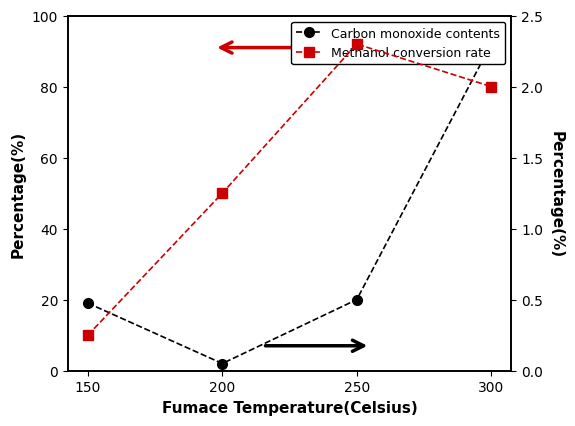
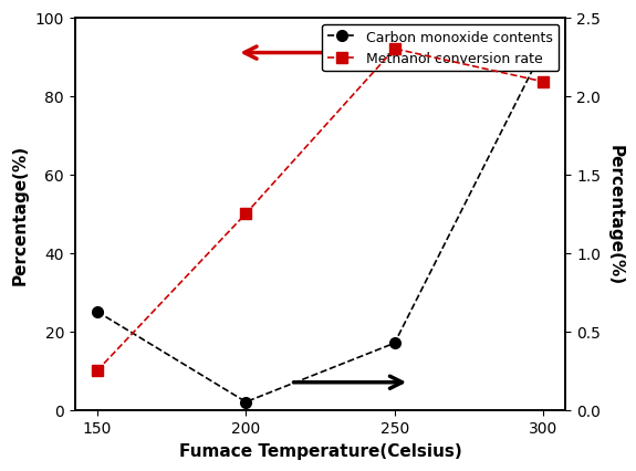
Carbon monoxide contents/150: 19 -> 25
Carbon monoxide contents/250: 20 -> 17
Methanol conversion rate/300: 2.00 -> 2.09
